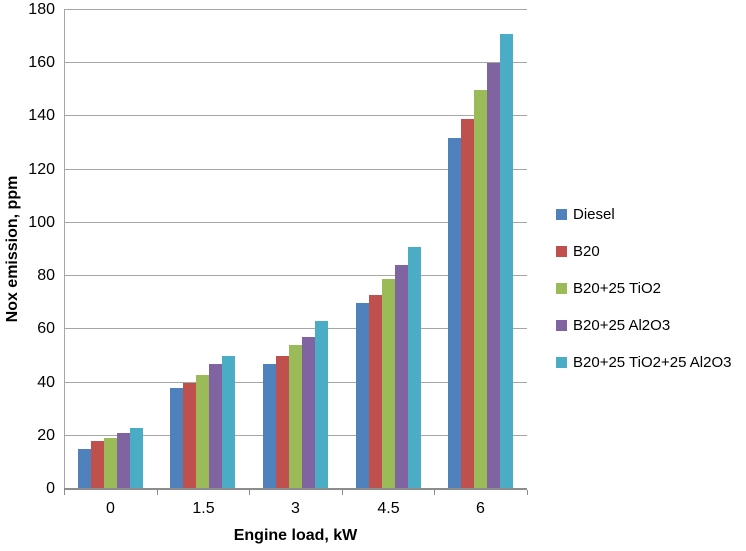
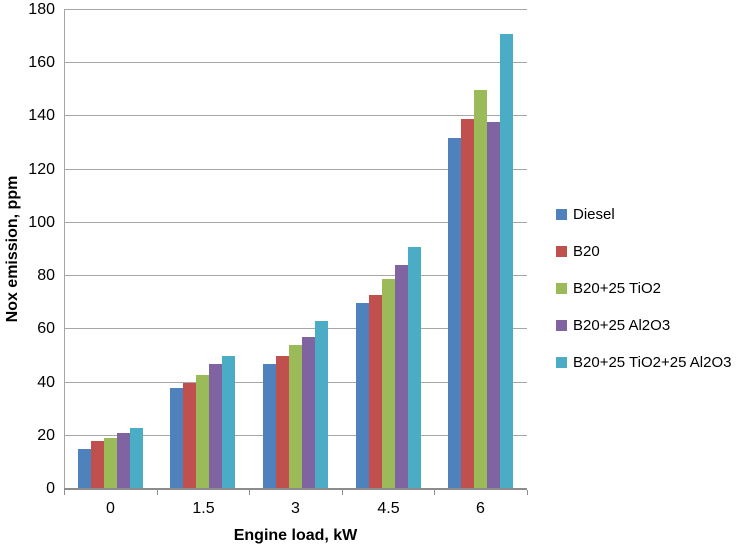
B20+25 Al2O3/6: 160 -> 138
